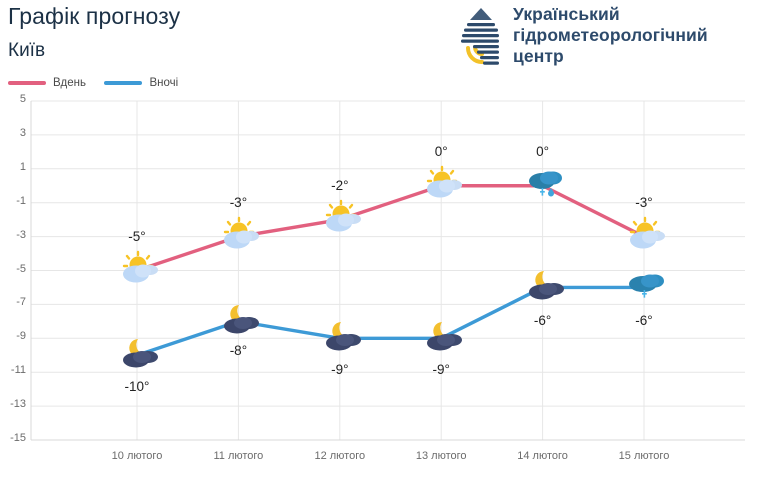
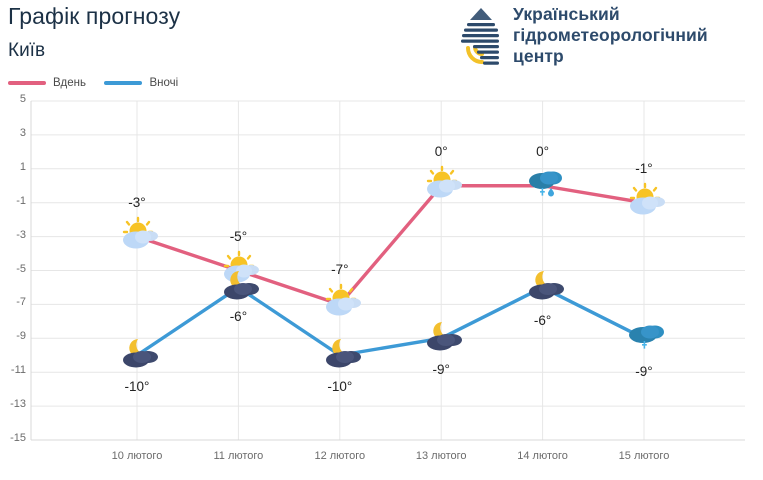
Вдень/10 лютого: -5° -> -3°
Вдень/11 лютого: -3° -> -5°
Вночі/11 лютого: -8° -> -6°
Вдень/12 лютого: -2° -> -7°
Вночі/12 лютого: -9° -> -10°
Вдень/15 лютого: -3° -> -1°
Вночі/15 лютого: -6° -> -9°
